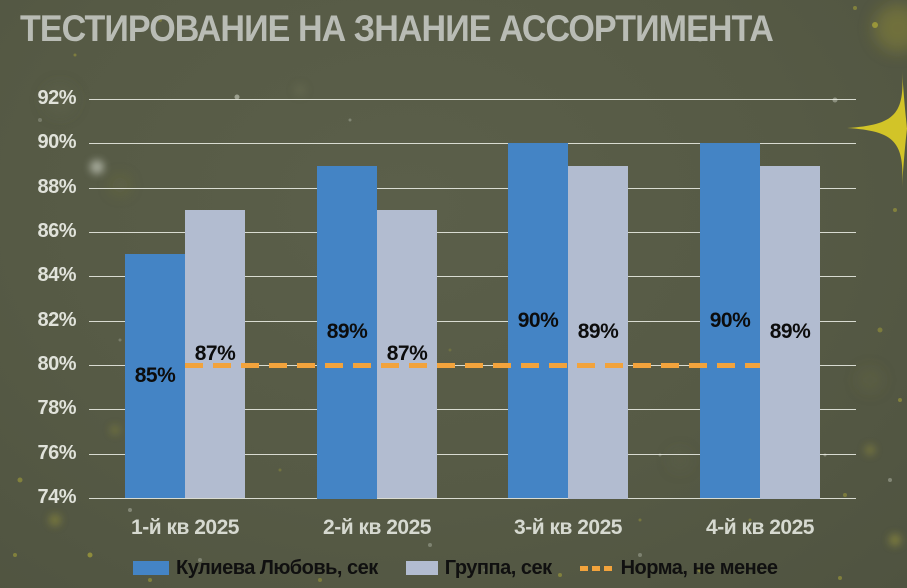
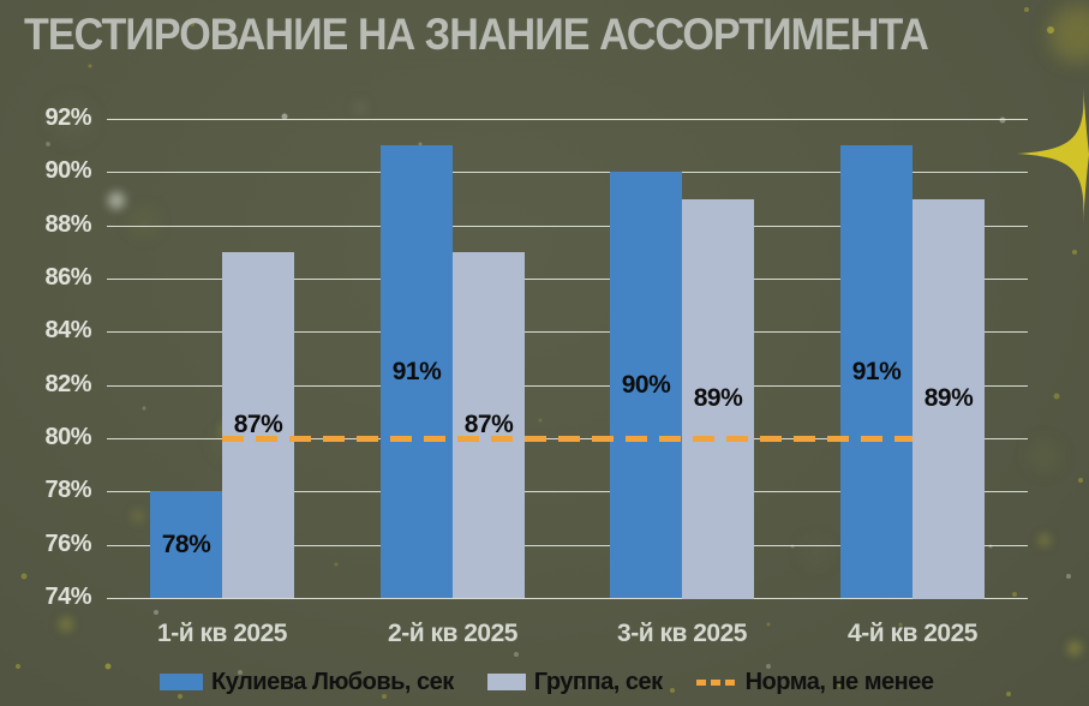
Кулиева Любовь, сек/1-й кв 2025: 85% -> 78%
Кулиева Любовь, сек/2-й кв 2025: 89% -> 91%
Кулиева Любовь, сек/4-й кв 2025: 90% -> 91%
